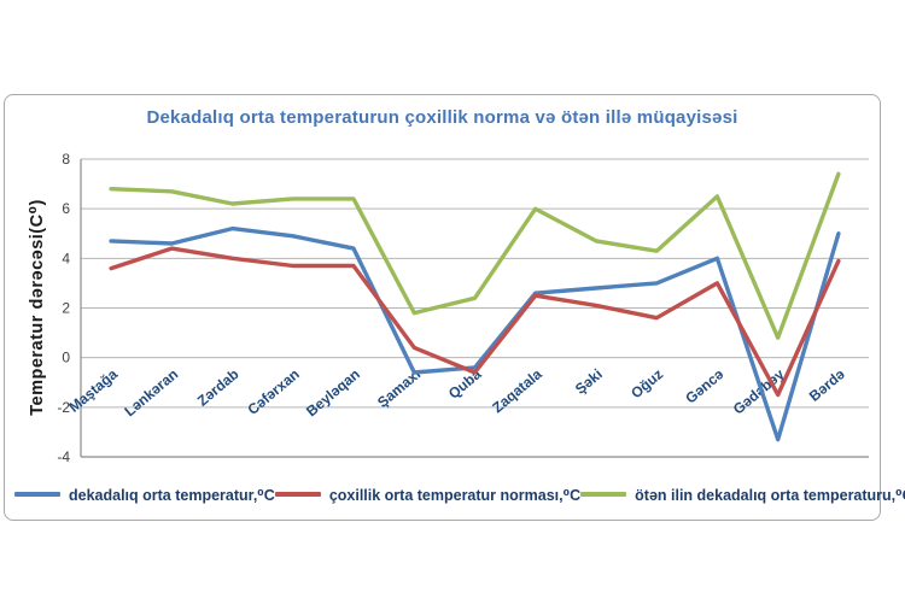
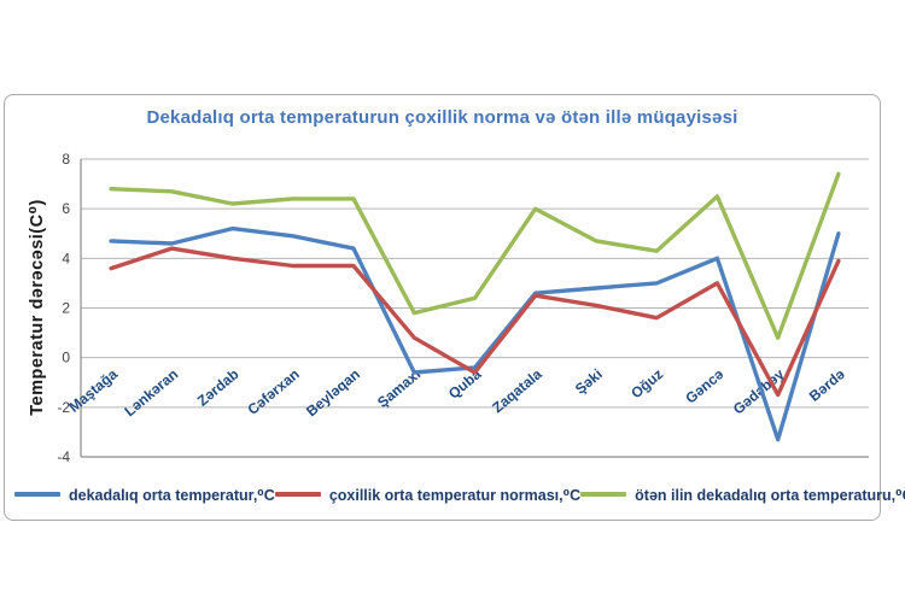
çoxillik orta temperatur norması,⁰C/Şamaxı: 0.4 -> 0.8
